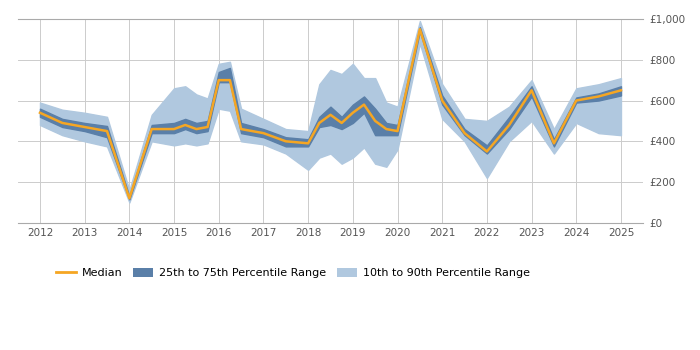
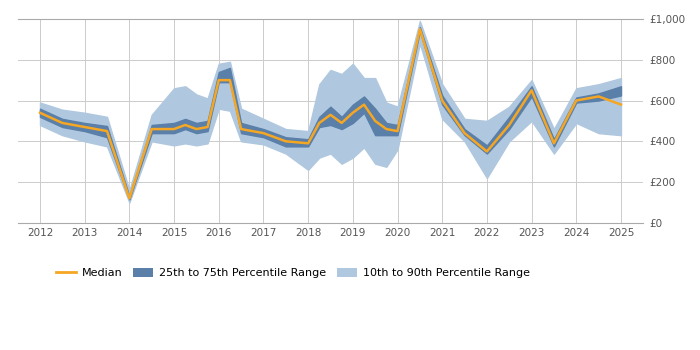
Median/2025: £650 -> £580
